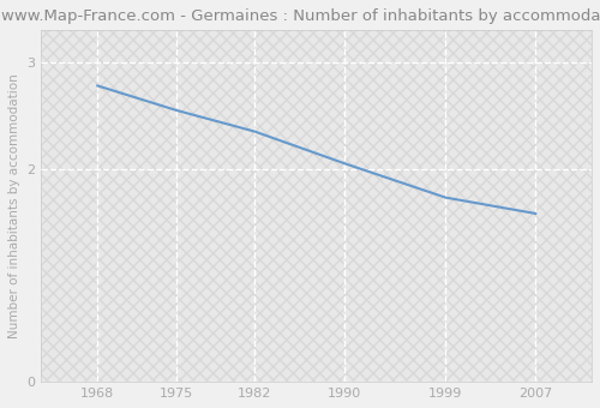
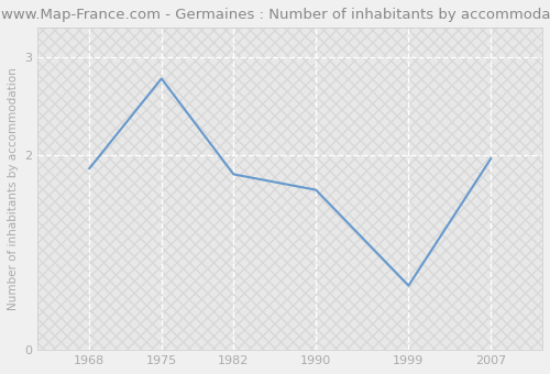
1968: 2.78 -> 1.86
1975: 2.55 -> 2.78
1982: 2.35 -> 1.80
1990: 2.05 -> 1.64
1999: 1.73 -> 0.66
2007: 1.58 -> 1.96
